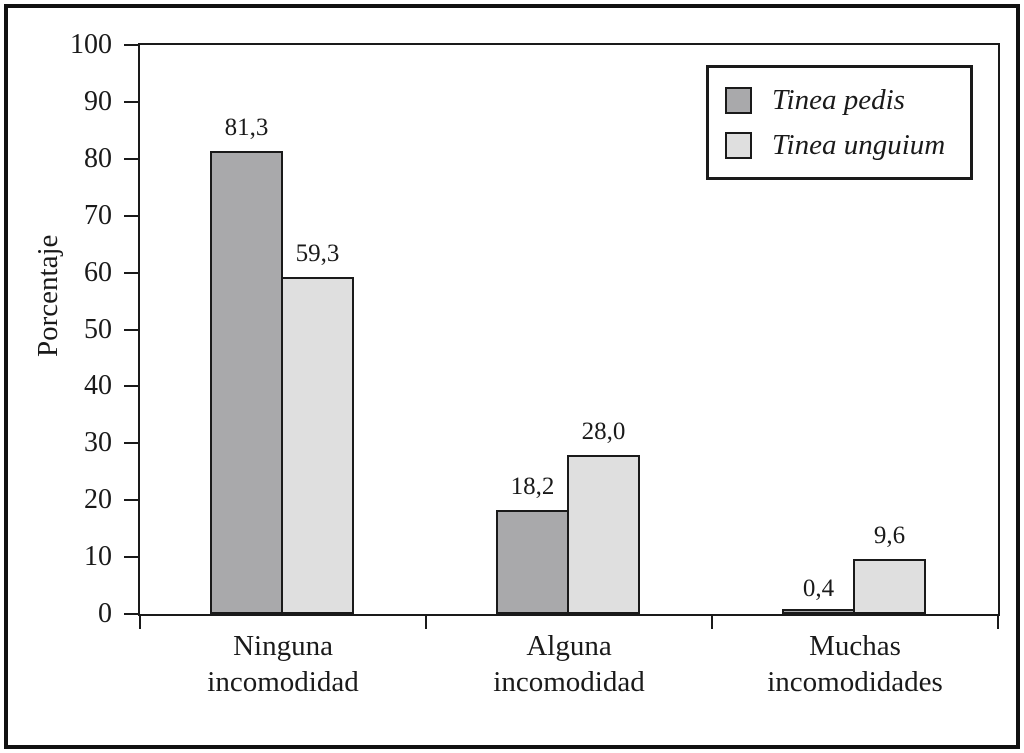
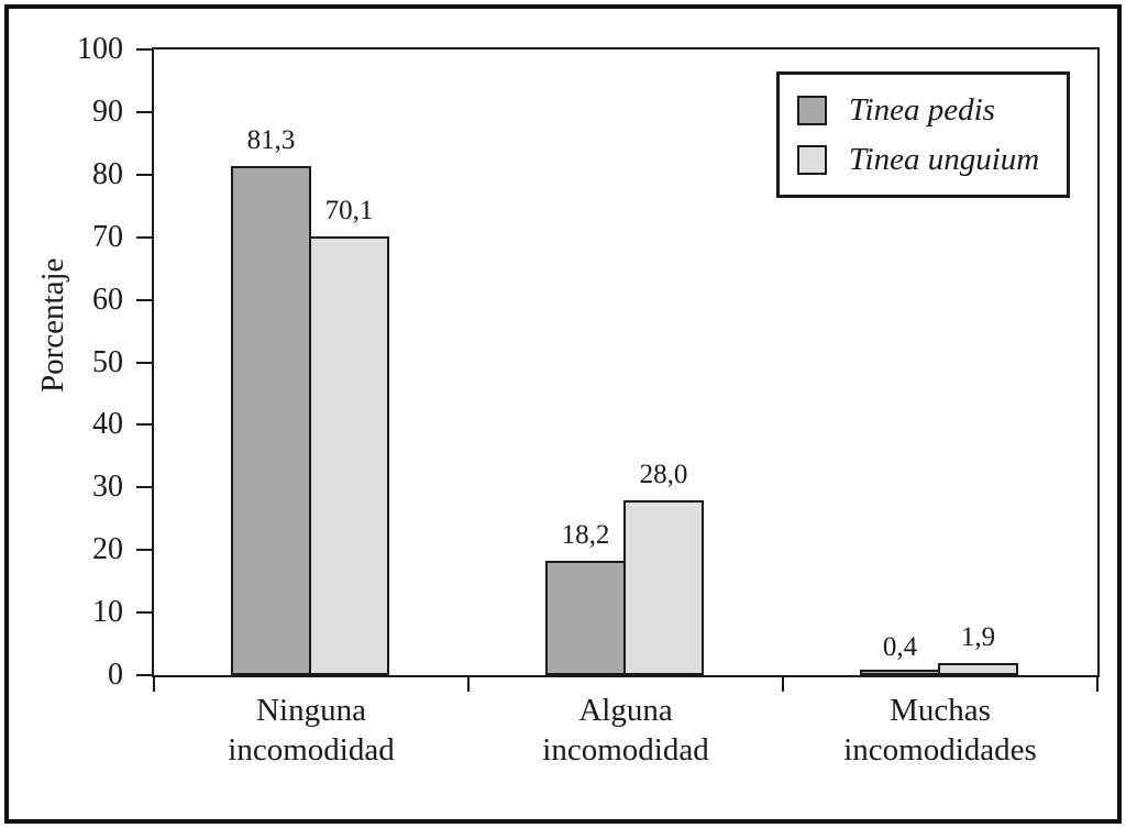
Tinea unguium/Ninguna incomodidad: 59,3 -> 70,1
Tinea unguium/Muchas incomodidades: 9,6 -> 1,9
